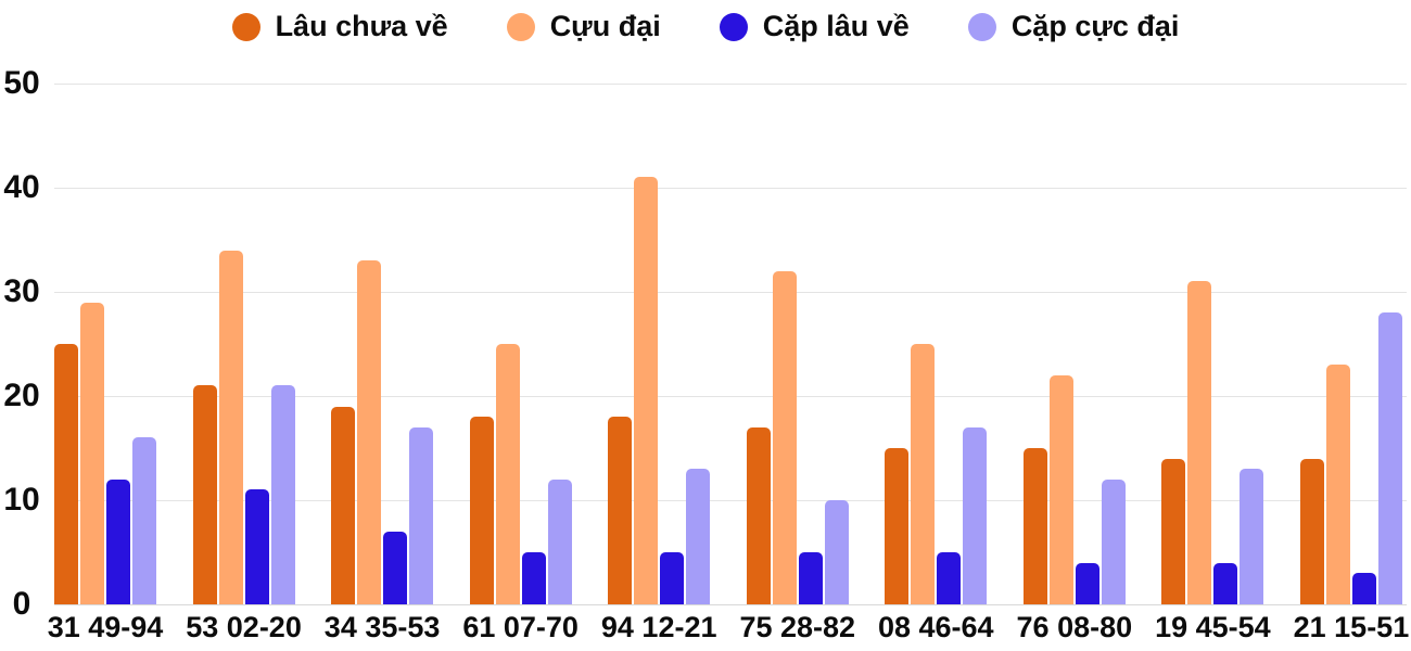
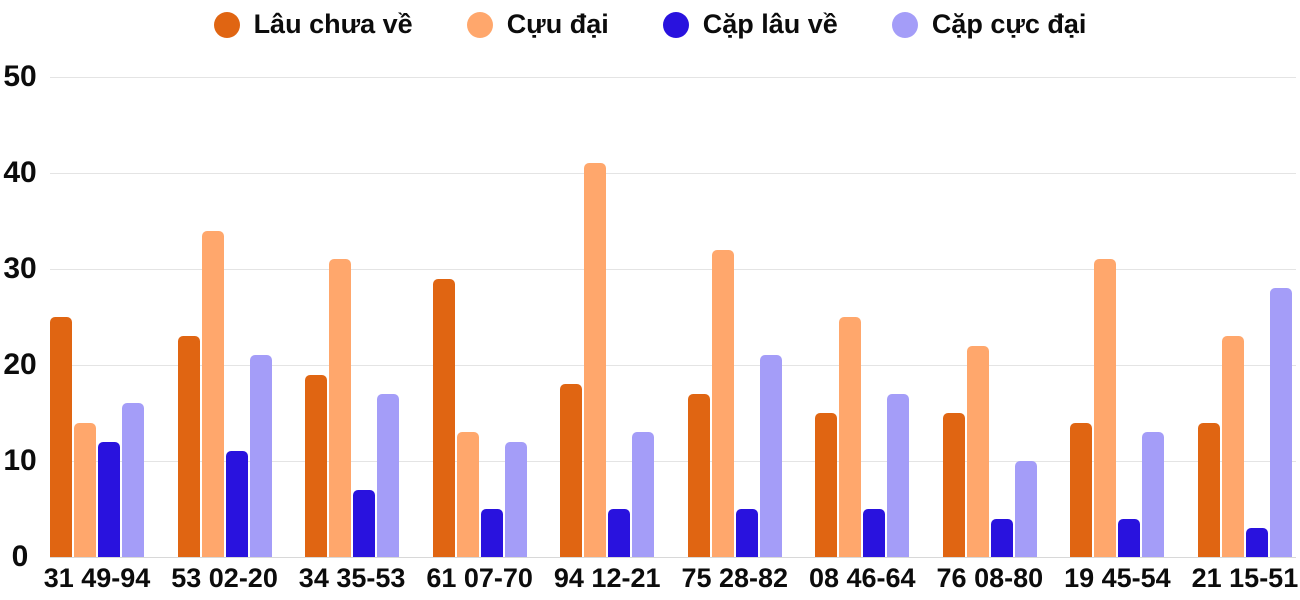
Cựu đại/31 49-94: 29 -> 14
Lâu chưa về/53 02-20: 21 -> 23
Cựu đại/34 35-53: 33 -> 31
Lâu chưa về/61 07-70: 18 -> 29
Cựu đại/61 07-70: 25 -> 13
Cặp cực đại/75 28-82: 10 -> 21
Cặp cực đại/76 08-80: 12 -> 10
